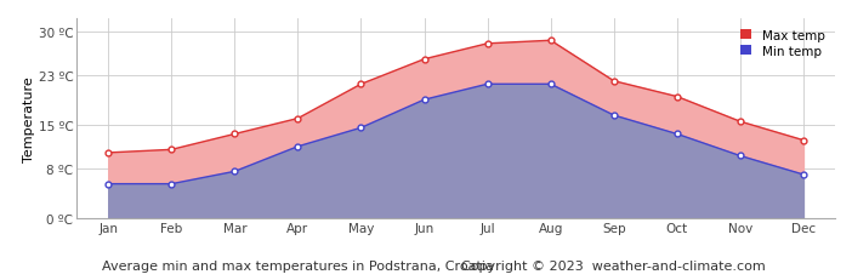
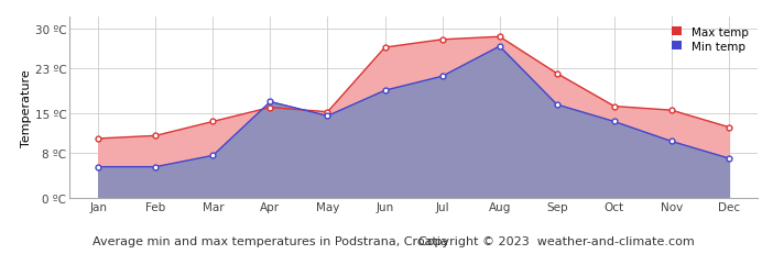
Min temp/Apr: 11.5 ºC -> 17.0 ºC
Max temp/May: 21.5 ºC -> 15.2 ºC
Max temp/Jun: 25.5 ºC -> 26.6 ºC
Min temp/Aug: 21.5 ºC -> 26.8 ºC
Max temp/Oct: 19.5 ºC -> 16.2 ºC
